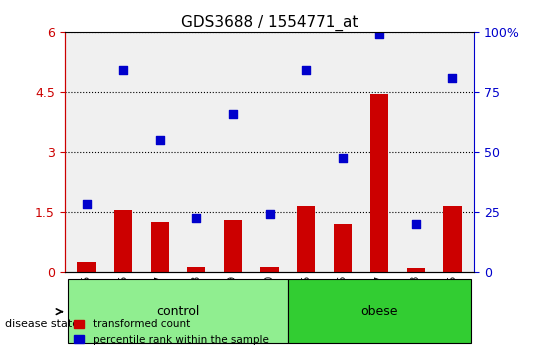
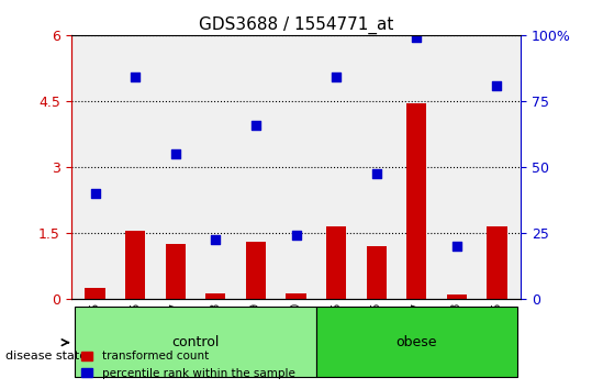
percentile rank within the sample/GSM243215: 1.70 -> 2.40
